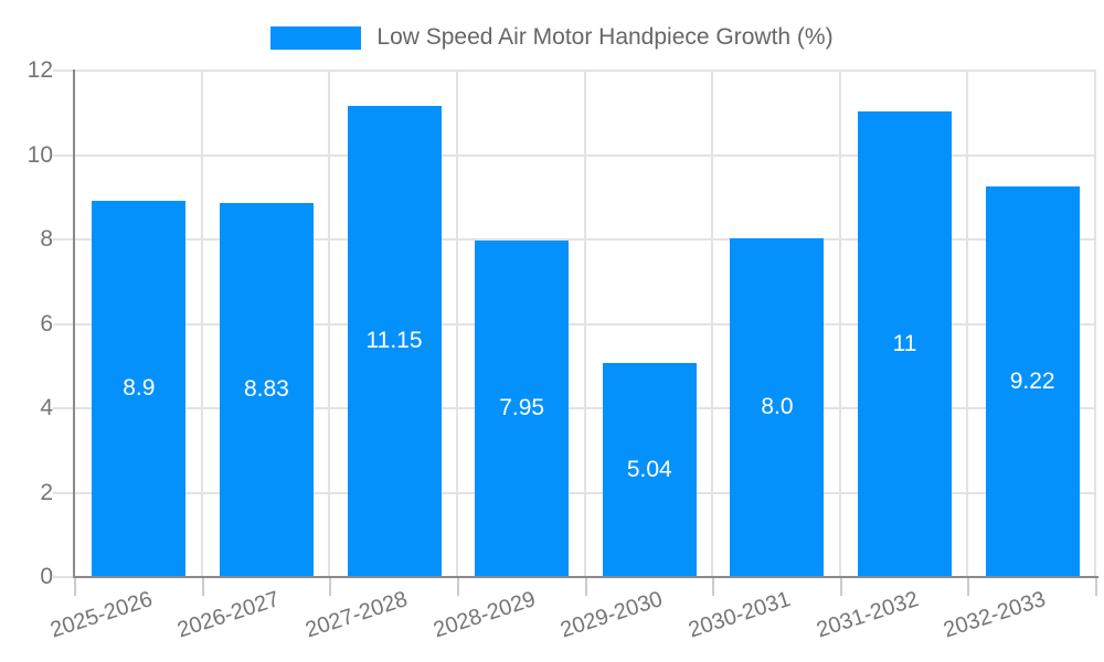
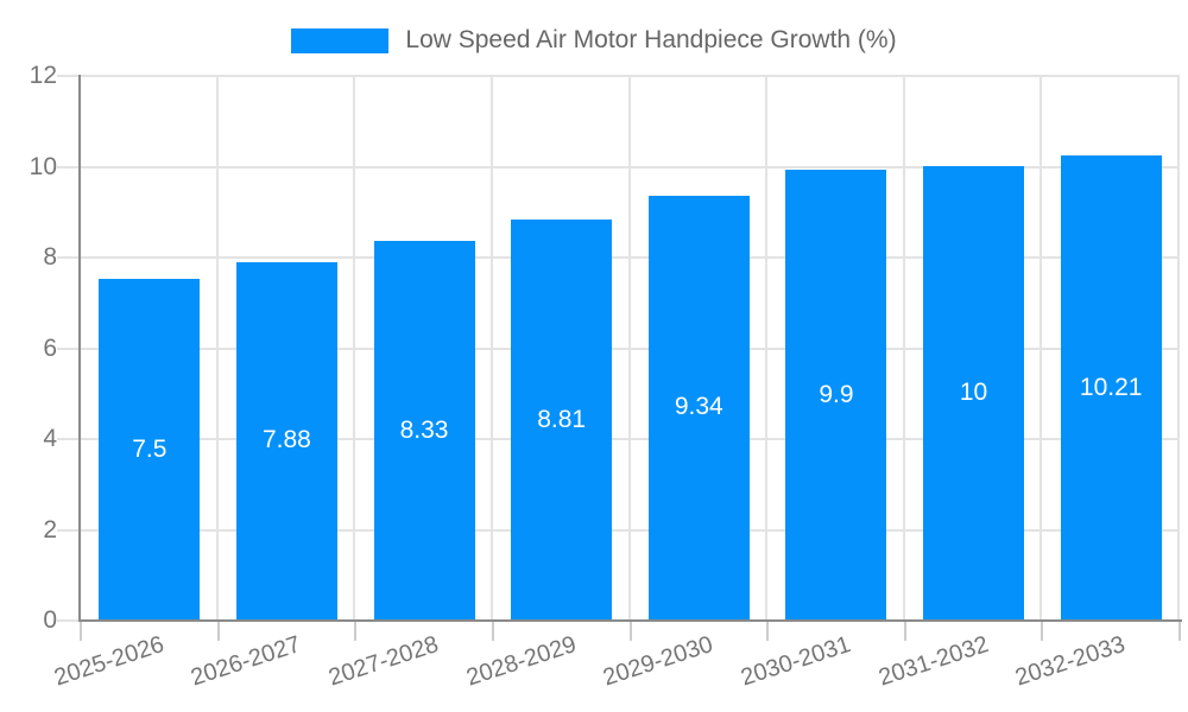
2025-2026: 8.9 -> 7.5
2026-2027: 8.83 -> 7.88
2027-2028: 11.15 -> 8.33
2028-2029: 7.95 -> 8.81
2029-2030: 5.04 -> 9.34
2030-2031: 8.0 -> 9.9
2031-2032: 11 -> 10
2032-2033: 9.22 -> 10.21
